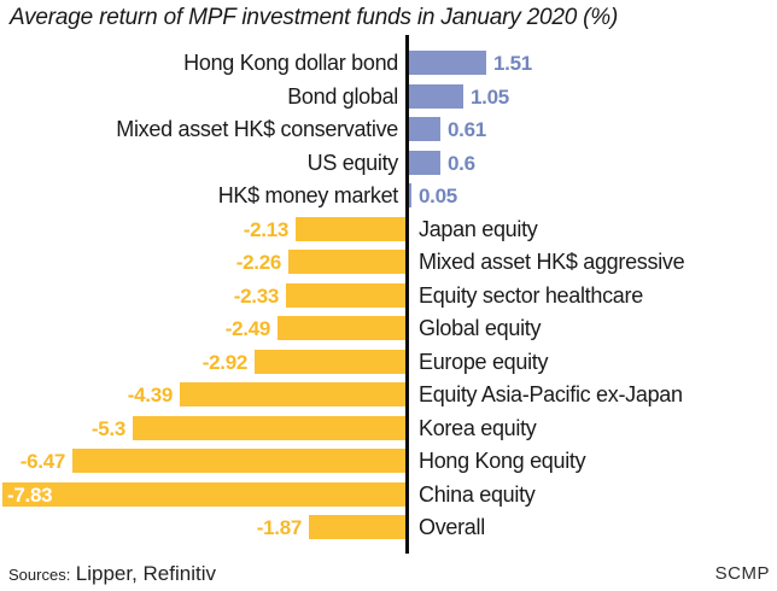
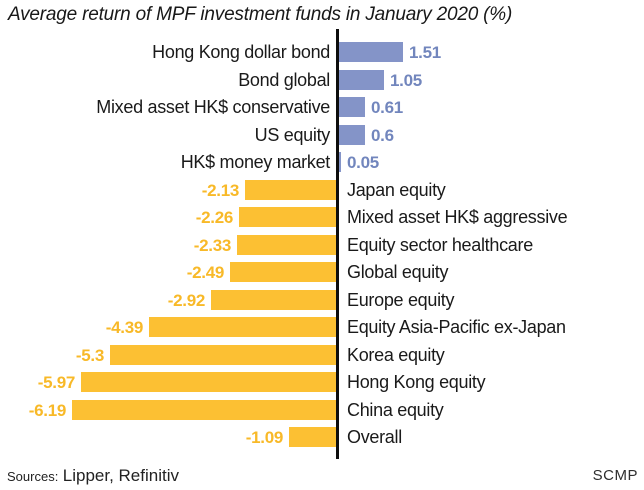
Hong Kong equity: -6.47 -> -5.97
China equity: -7.83 -> -6.19
Overall: -1.87 -> -1.09
